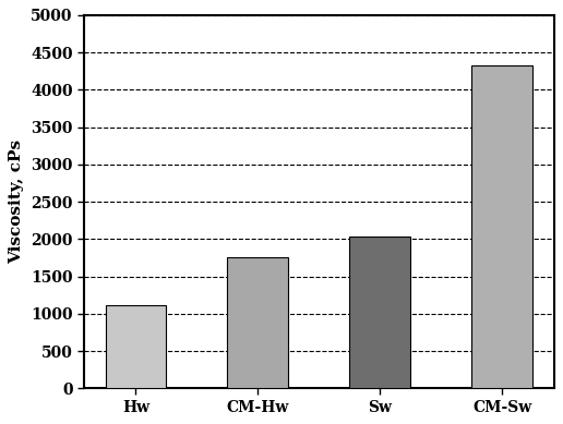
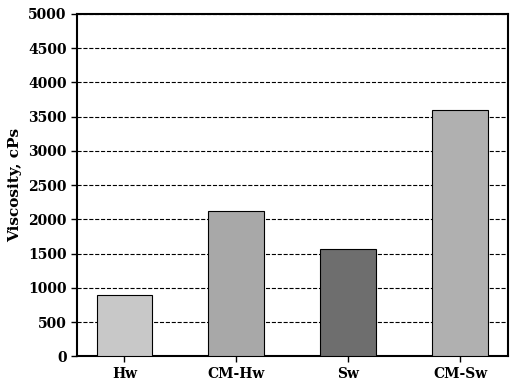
Hw: 1120 -> 900
CM-Hw: 1760 -> 2120
Sw: 2040 -> 1560
CM-Sw: 4320 -> 3600
